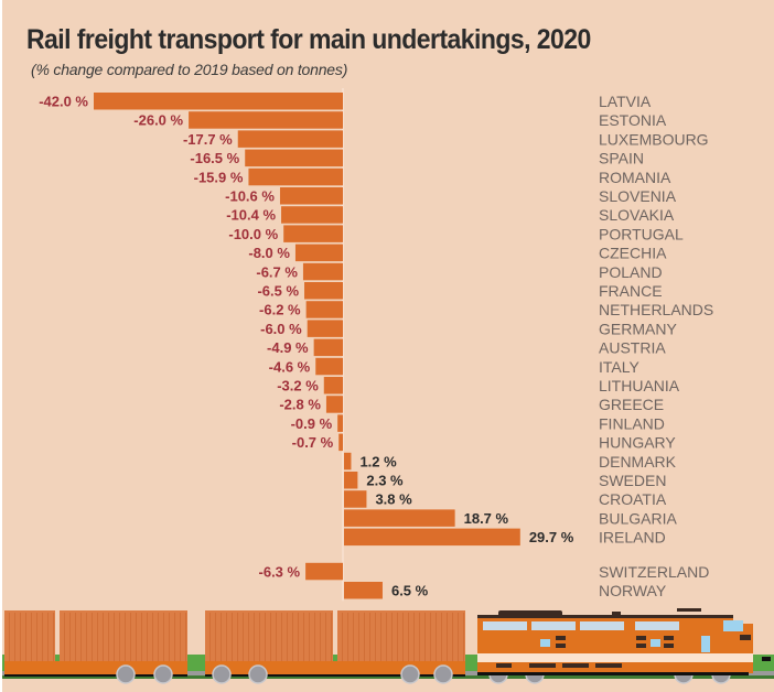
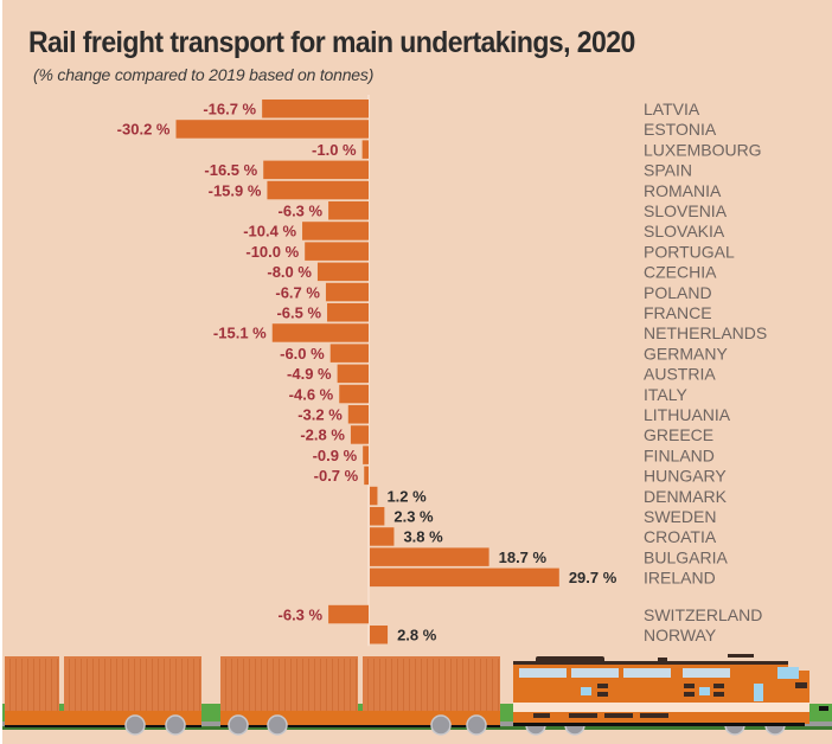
LATVIA: -42.0 -> -16.7
ESTONIA: -26.0 -> -30.2
LUXEMBOURG: -17.7 -> -1.0
SLOVENIA: -10.6 -> -6.3
NETHERLANDS: -6.2 -> -15.1
NORWAY: 6.5 -> 2.8
